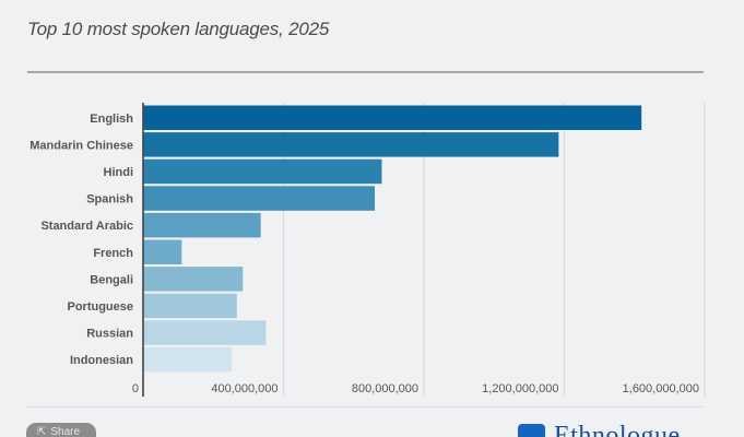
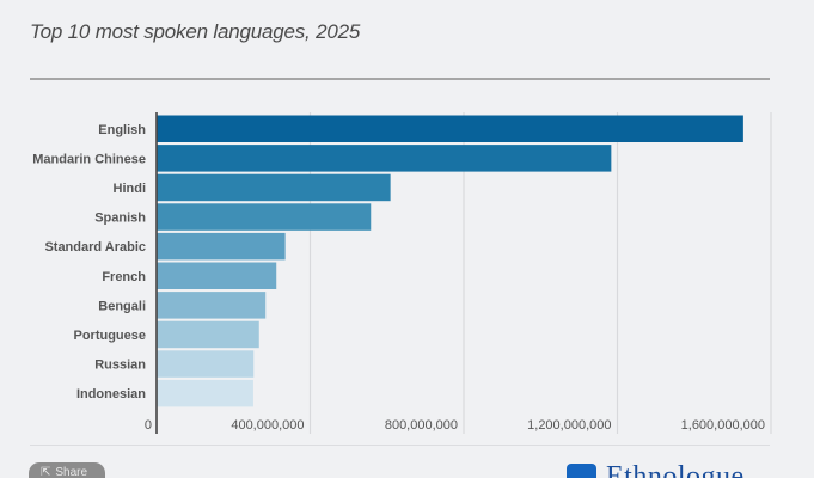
English: 1420000000 -> 1530000000
Hindi: 680000000 -> 610000000
Spanish: 660000000 -> 560000000
French: 110000000 -> 310000000
Russian: 350000000 -> 250000000
